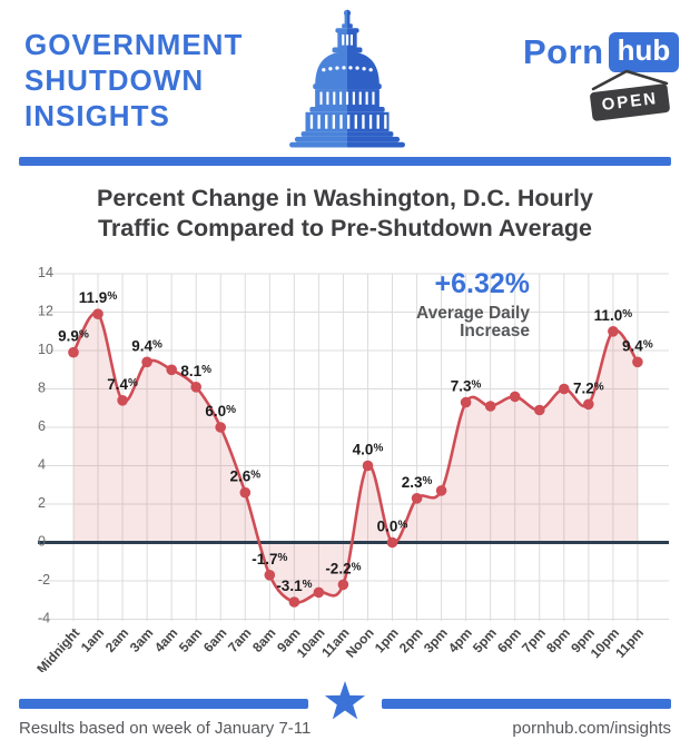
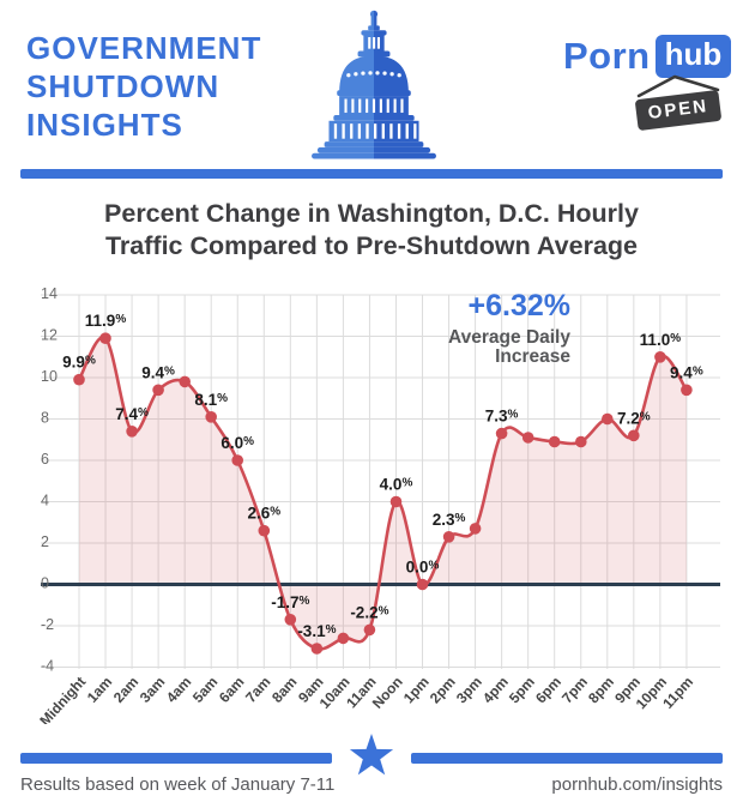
4am: 9.0 -> 9.8
6pm: 7.6 -> 6.9
